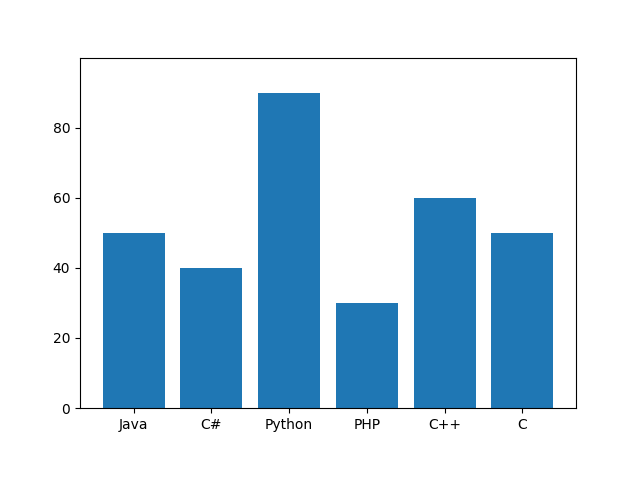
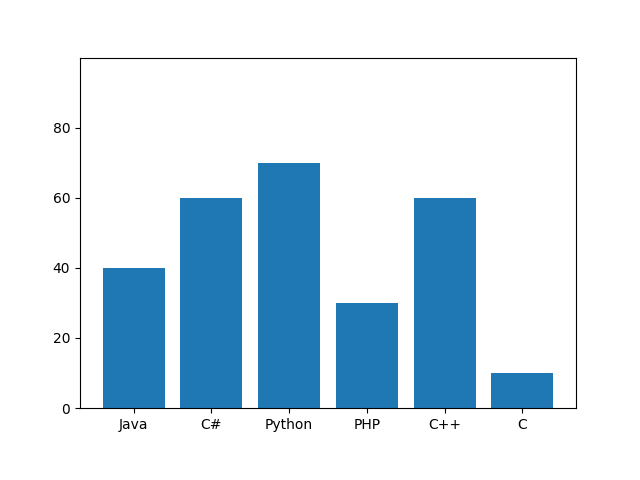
Java: 50 -> 40
C#: 40 -> 60
Python: 90 -> 70
C: 50 -> 10
